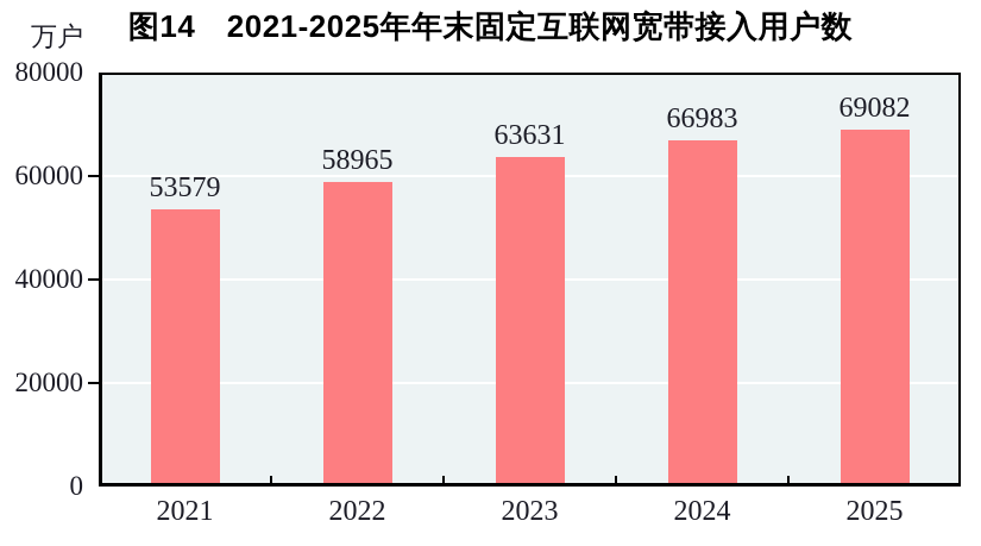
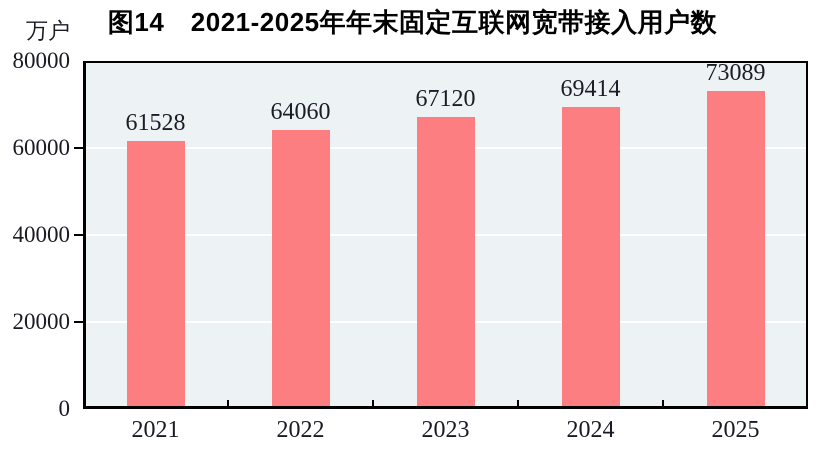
2021: 53579 -> 61528
2022: 58965 -> 64060
2023: 63631 -> 67120
2024: 66983 -> 69414
2025: 69082 -> 73089
